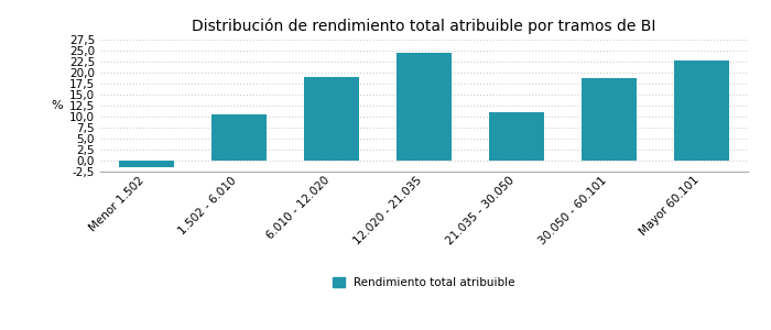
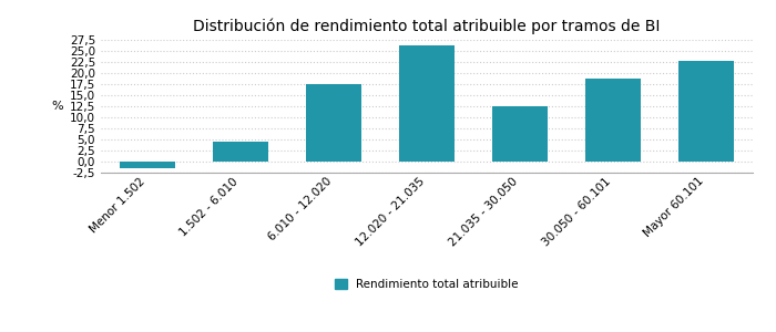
1.502 - 6.010: 10,5 -> 4,5
6.010 - 12.020: 19,0 -> 17,5
12.020 - 21.035: 24,5 -> 26,2
21.035 - 30.050: 11,0 -> 12,5
